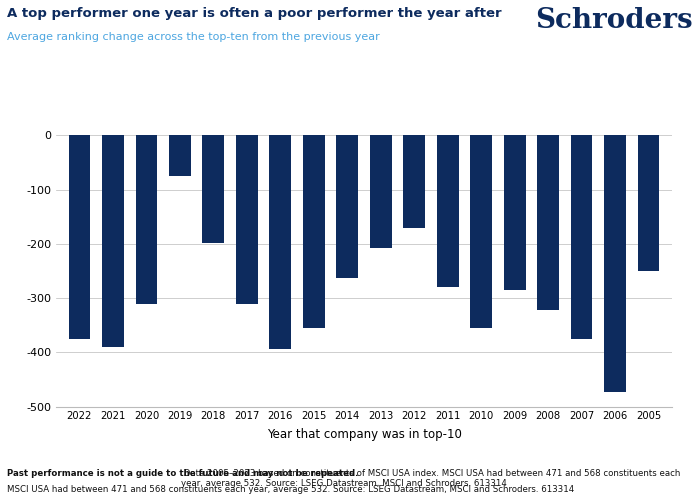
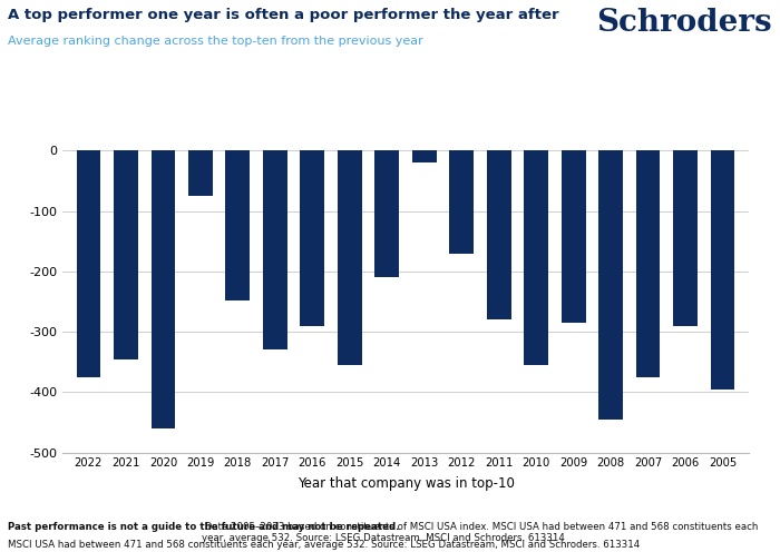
2021: -390 -> -345
2020: -310 -> -460
2018: -198 -> -248
2017: -310 -> -330
2016: -394 -> -290
2014: -262 -> -210
2013: -208 -> -20
2008: -322 -> -445
2006: -472 -> -290
2005: -250 -> -395
